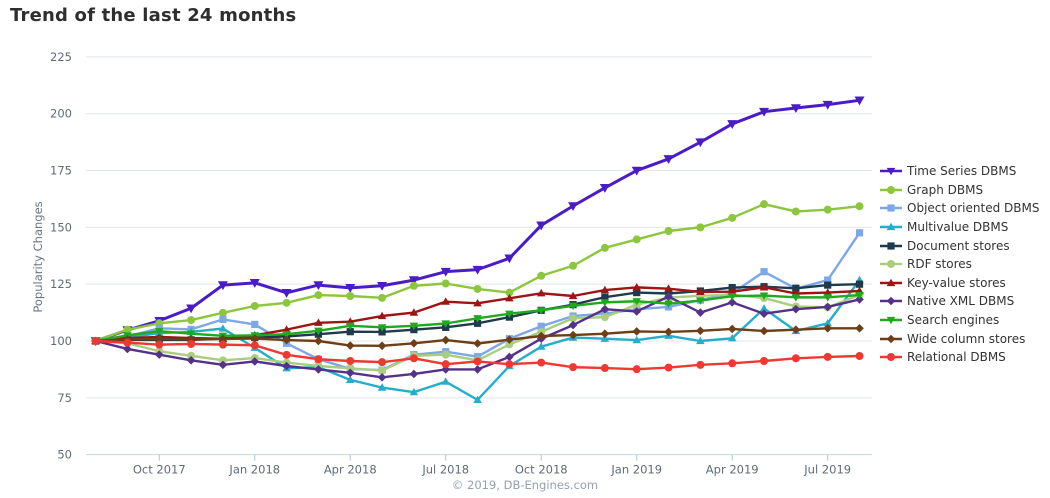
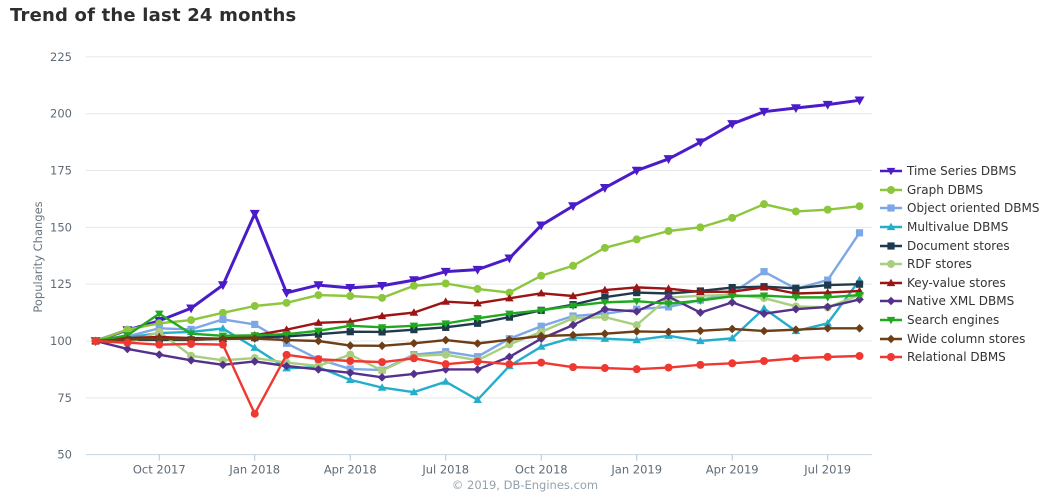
RDF stores/Oct 2017: 96 -> 104
Search engines/Oct 2017: 104 -> 112
Time Series DBMS/Jan 2018: 126 -> 156
Relational DBMS/Jan 2018: 98 -> 68
RDF stores/Apr 2018: 88 -> 94
RDF stores/Jan 2019: 116 -> 107
